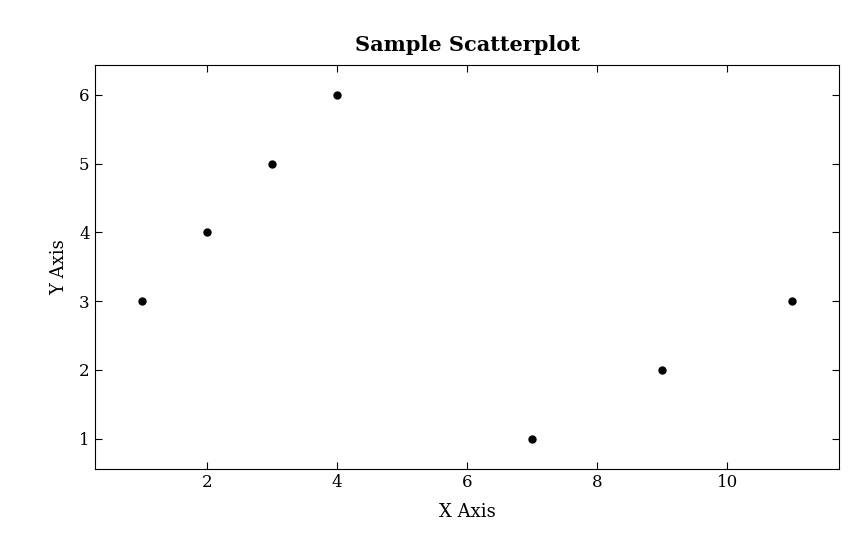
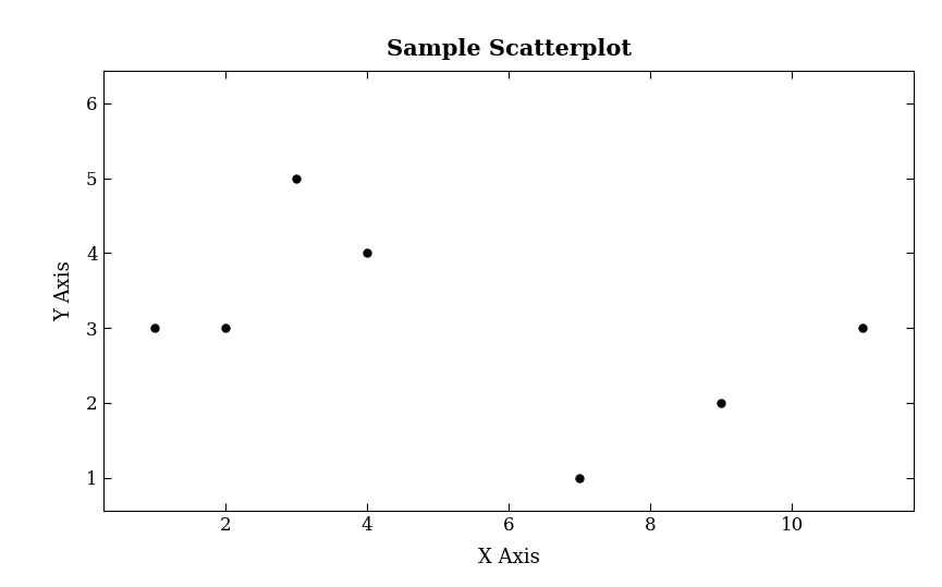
2: 4 -> 3
4: 6 -> 4
